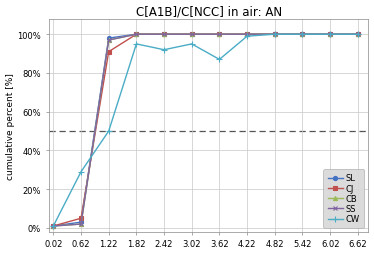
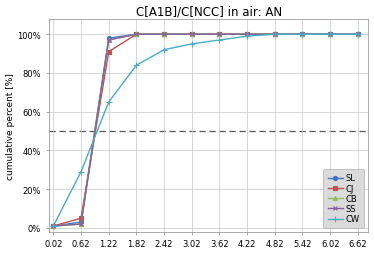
CW/1.22: 50% -> 65%
CW/1.82: 95% -> 84%
CW/3.62: 87% -> 97%
